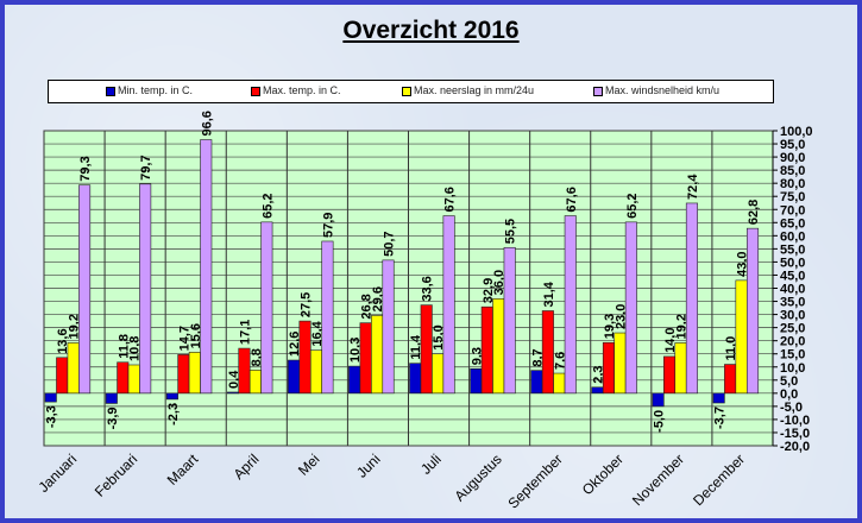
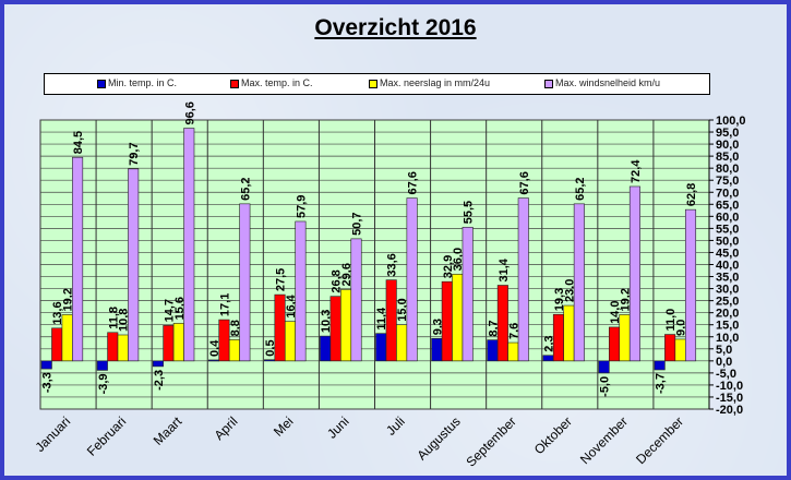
Max. windsnelheid km/u/Januari: 79,3 -> 84,5
Min. temp. in C./Mei: 12,6 -> 0,5
Max. neerslag in mm/24u/December: 43,0 -> 9,0
